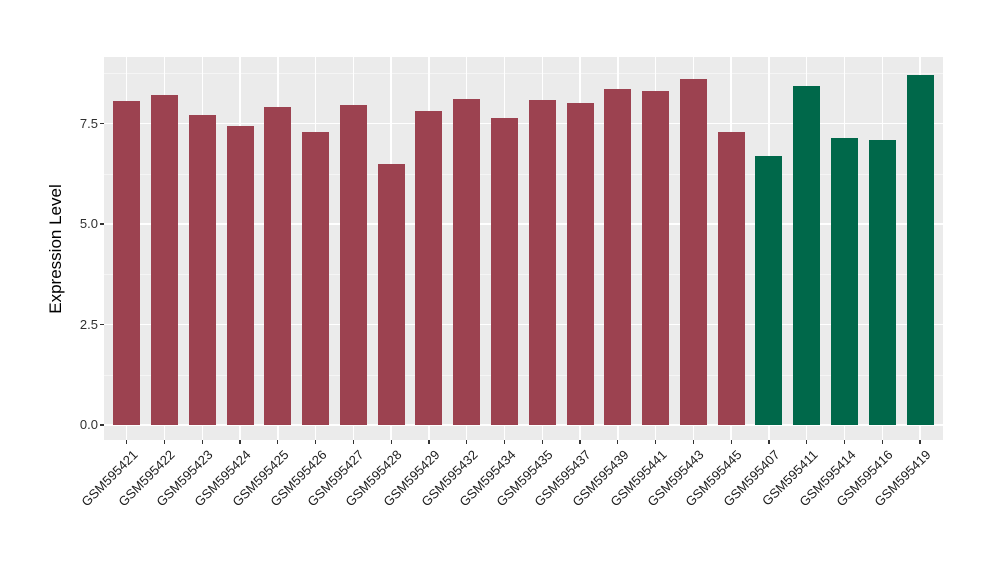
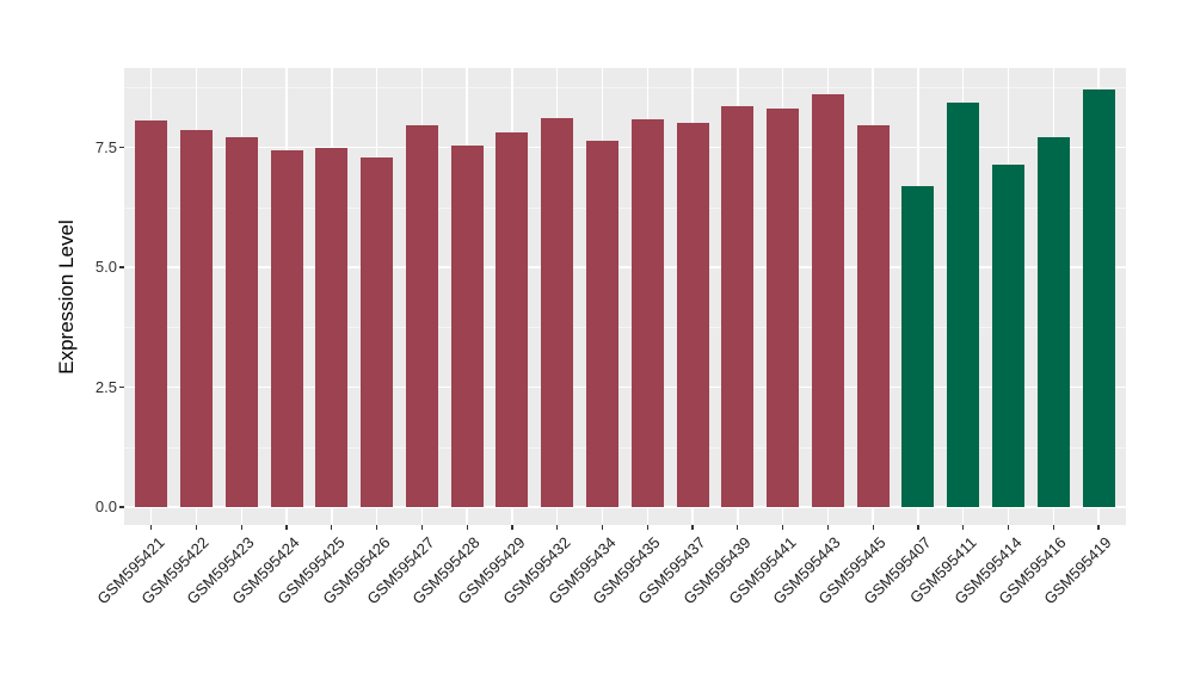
GSM595422: 8.2 -> 7.9
GSM595425: 7.9 -> 7.5
GSM595428: 6.5 -> 7.5
GSM595445: 7.3 -> 8.0
GSM595416: 7.1 -> 7.7
